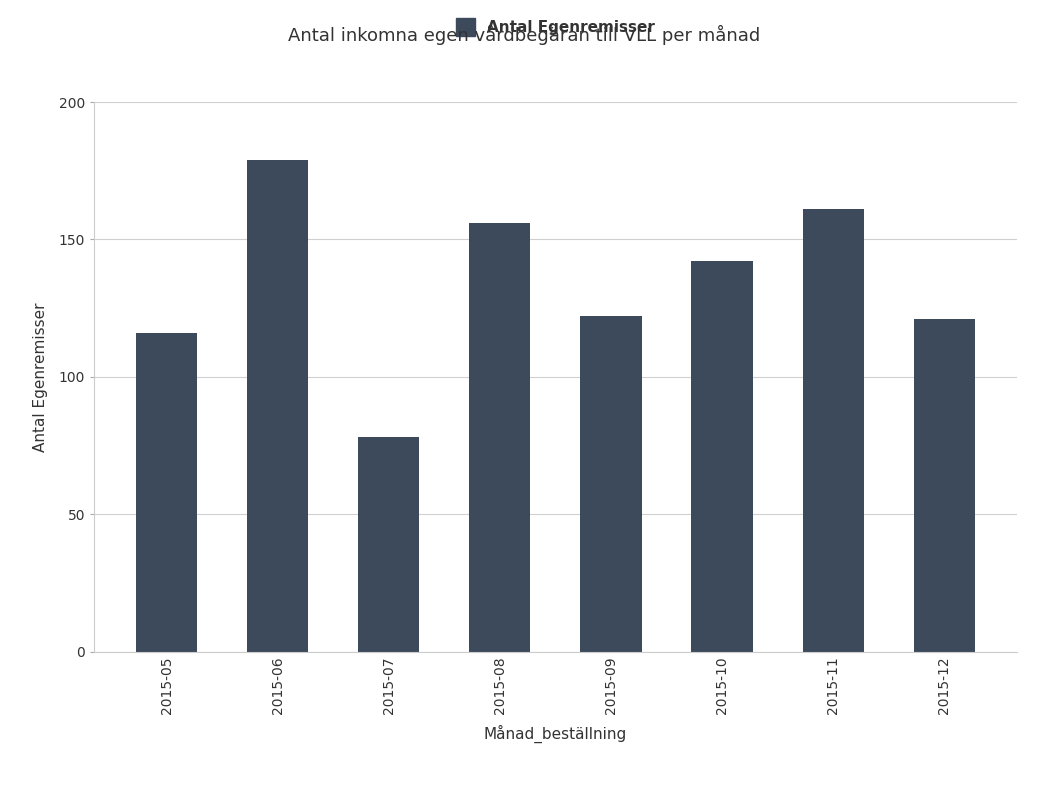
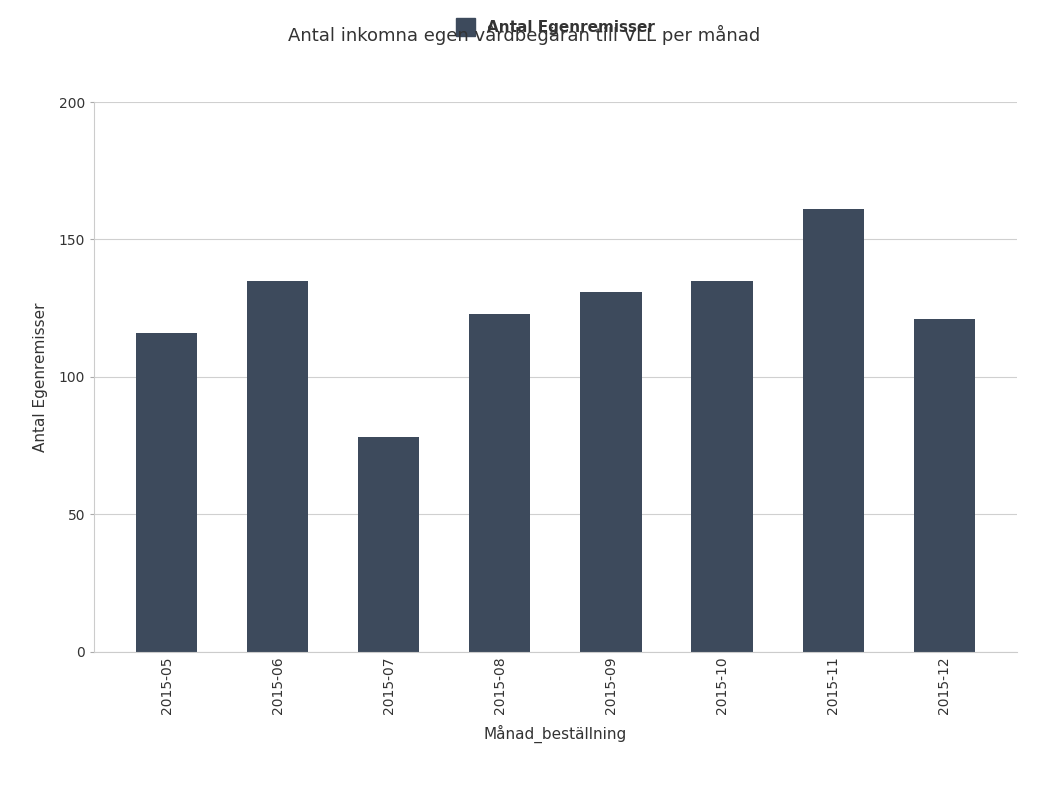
2015-06: 179 -> 135
2015-08: 156 -> 123
2015-09: 122 -> 131
2015-10: 142 -> 135
